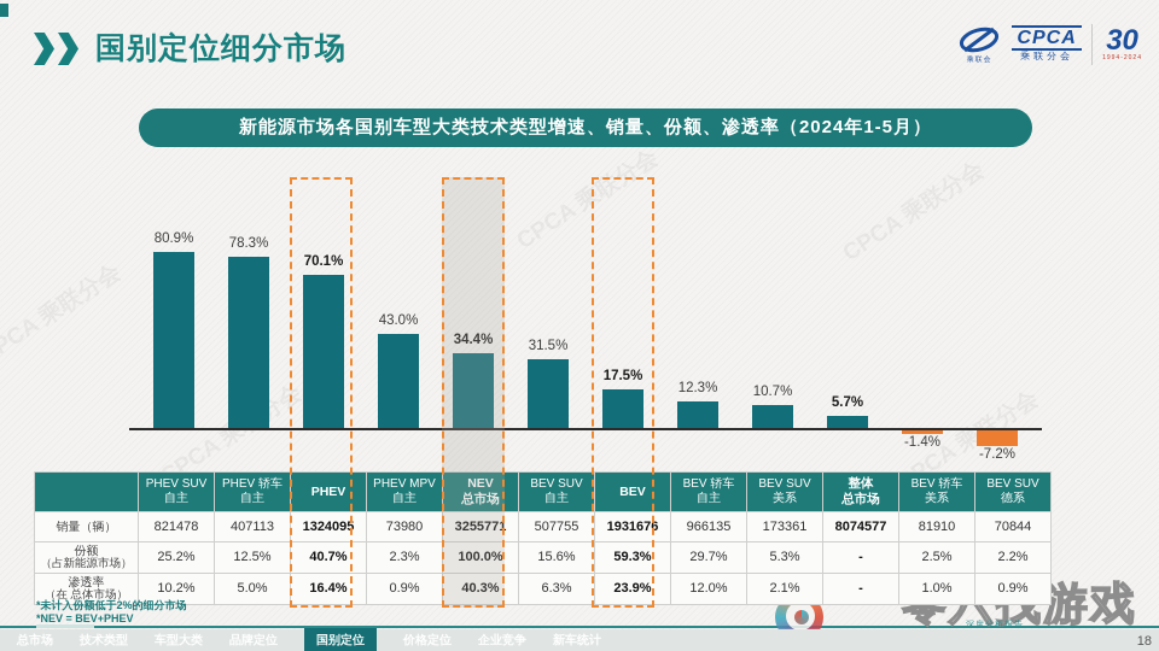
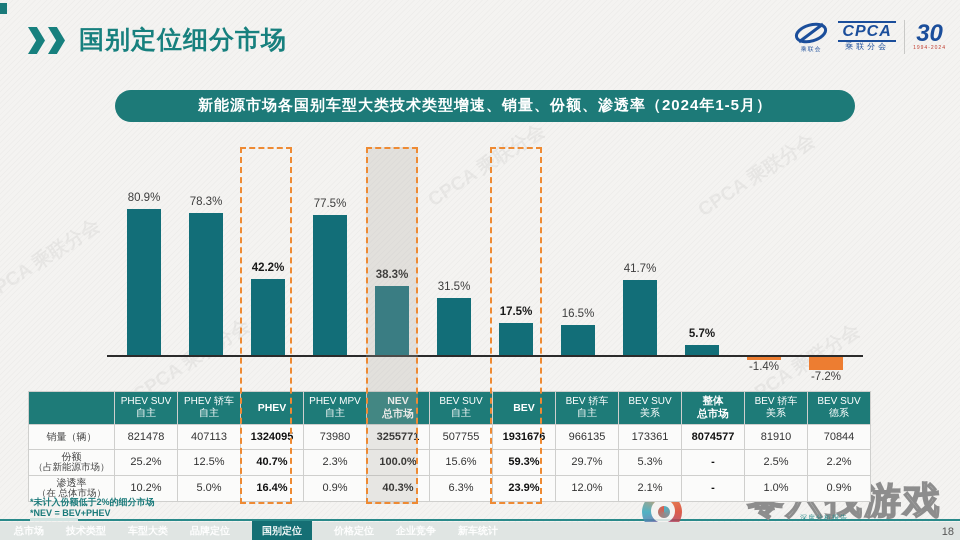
PHEV: 70.1% -> 42.2%
PHEV MPV 自主: 43.0% -> 77.5%
NEV 总市场: 34.4% -> 38.3%
BEV 轿车 自主: 12.3% -> 16.5%
BEV SUV 美系: 10.7% -> 41.7%
